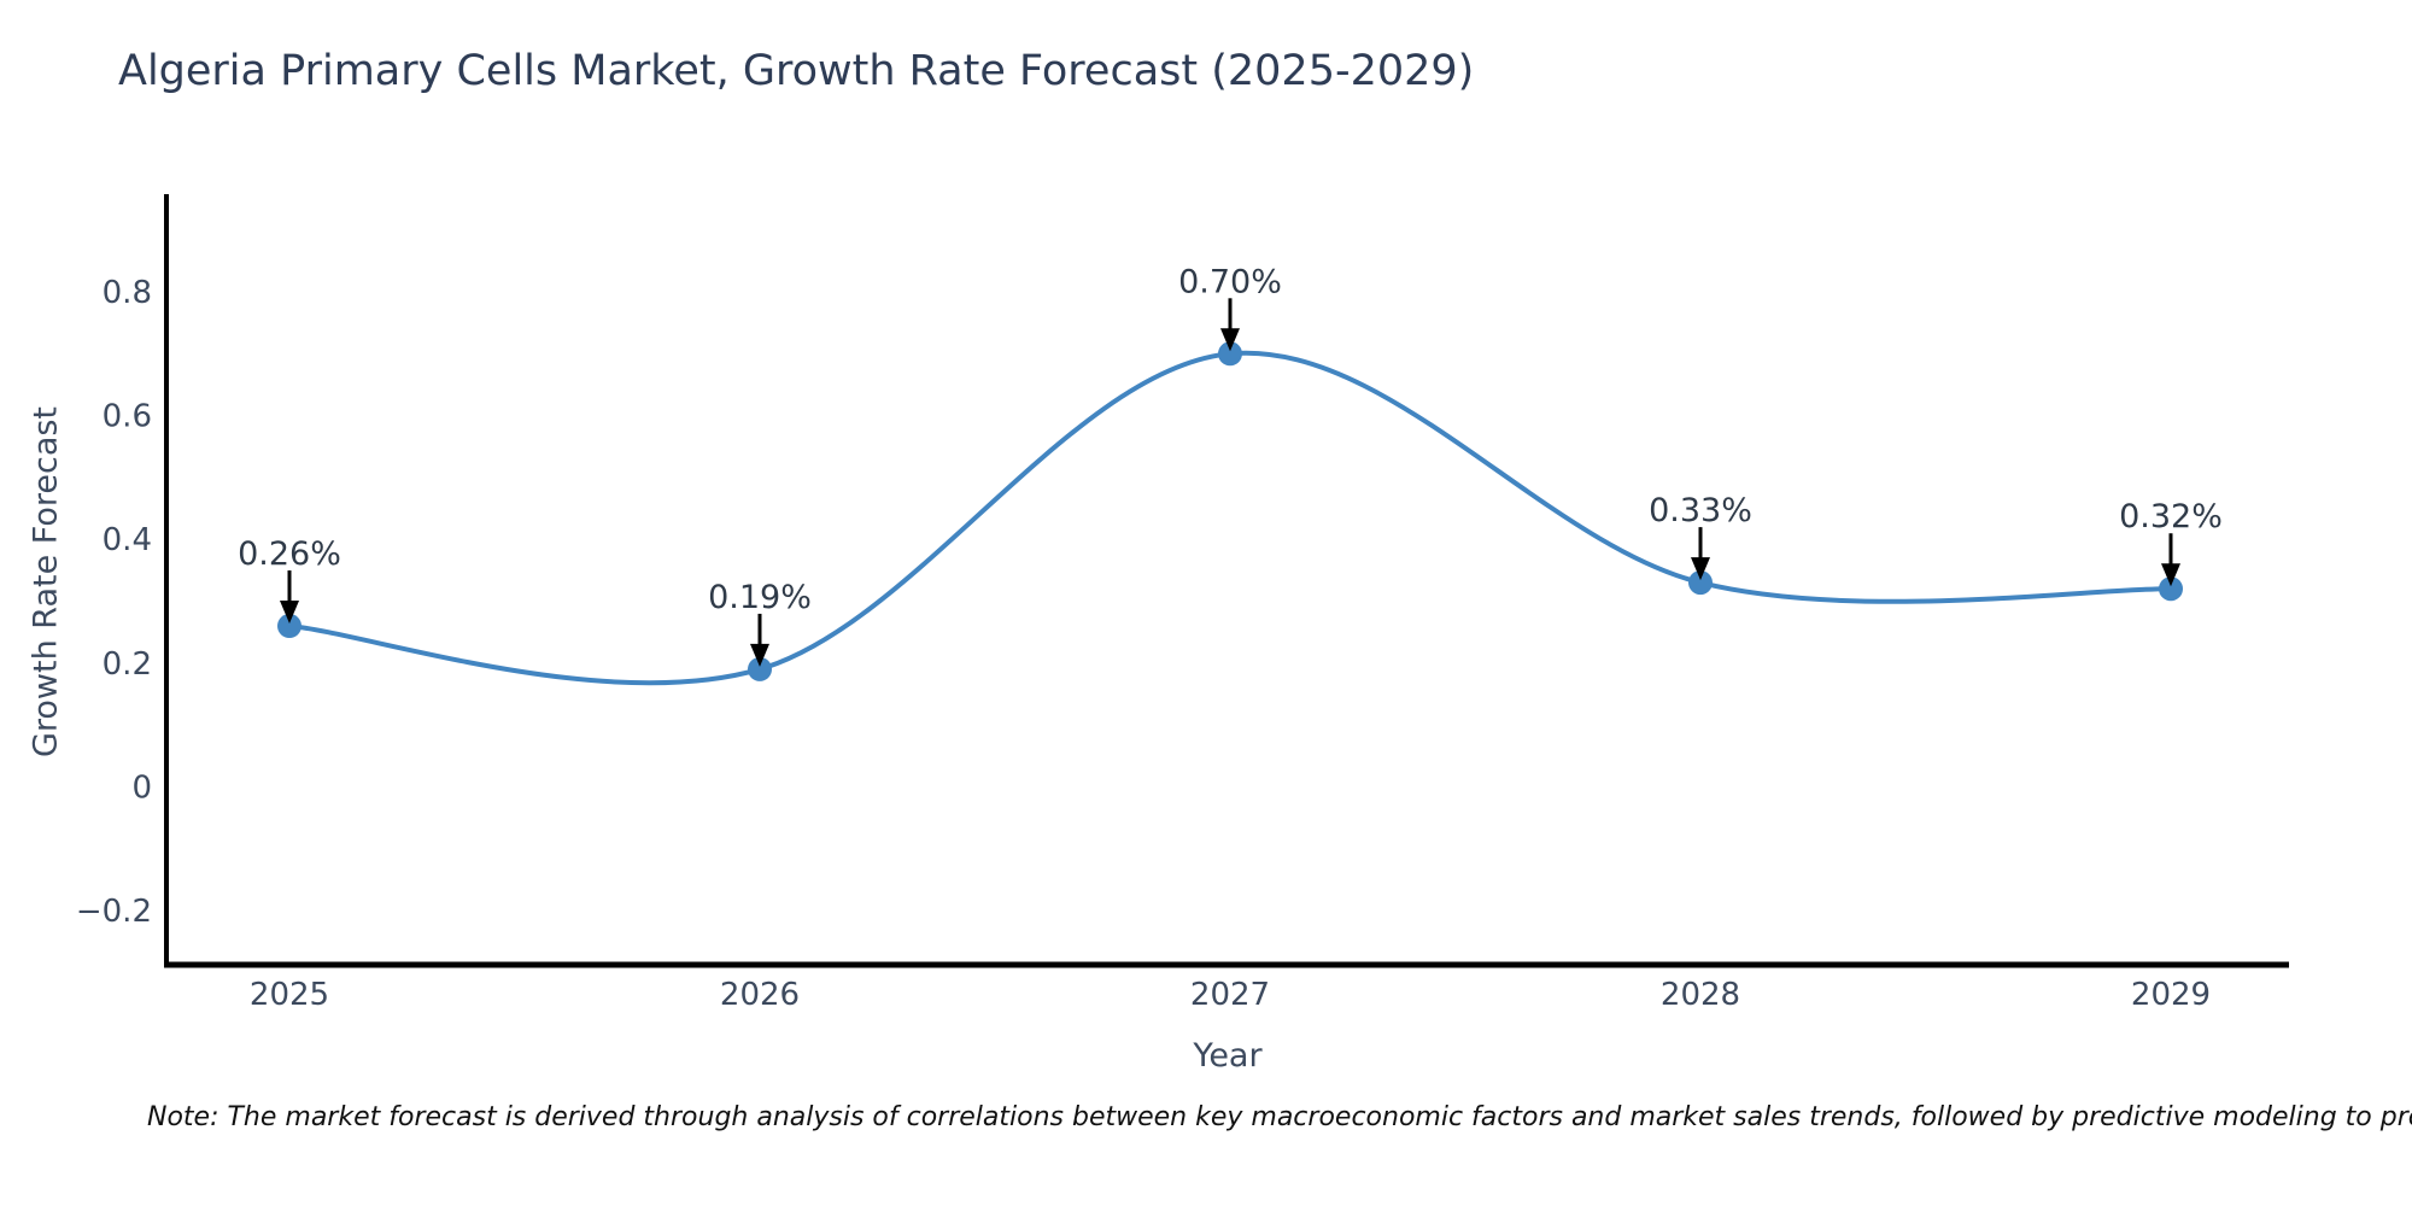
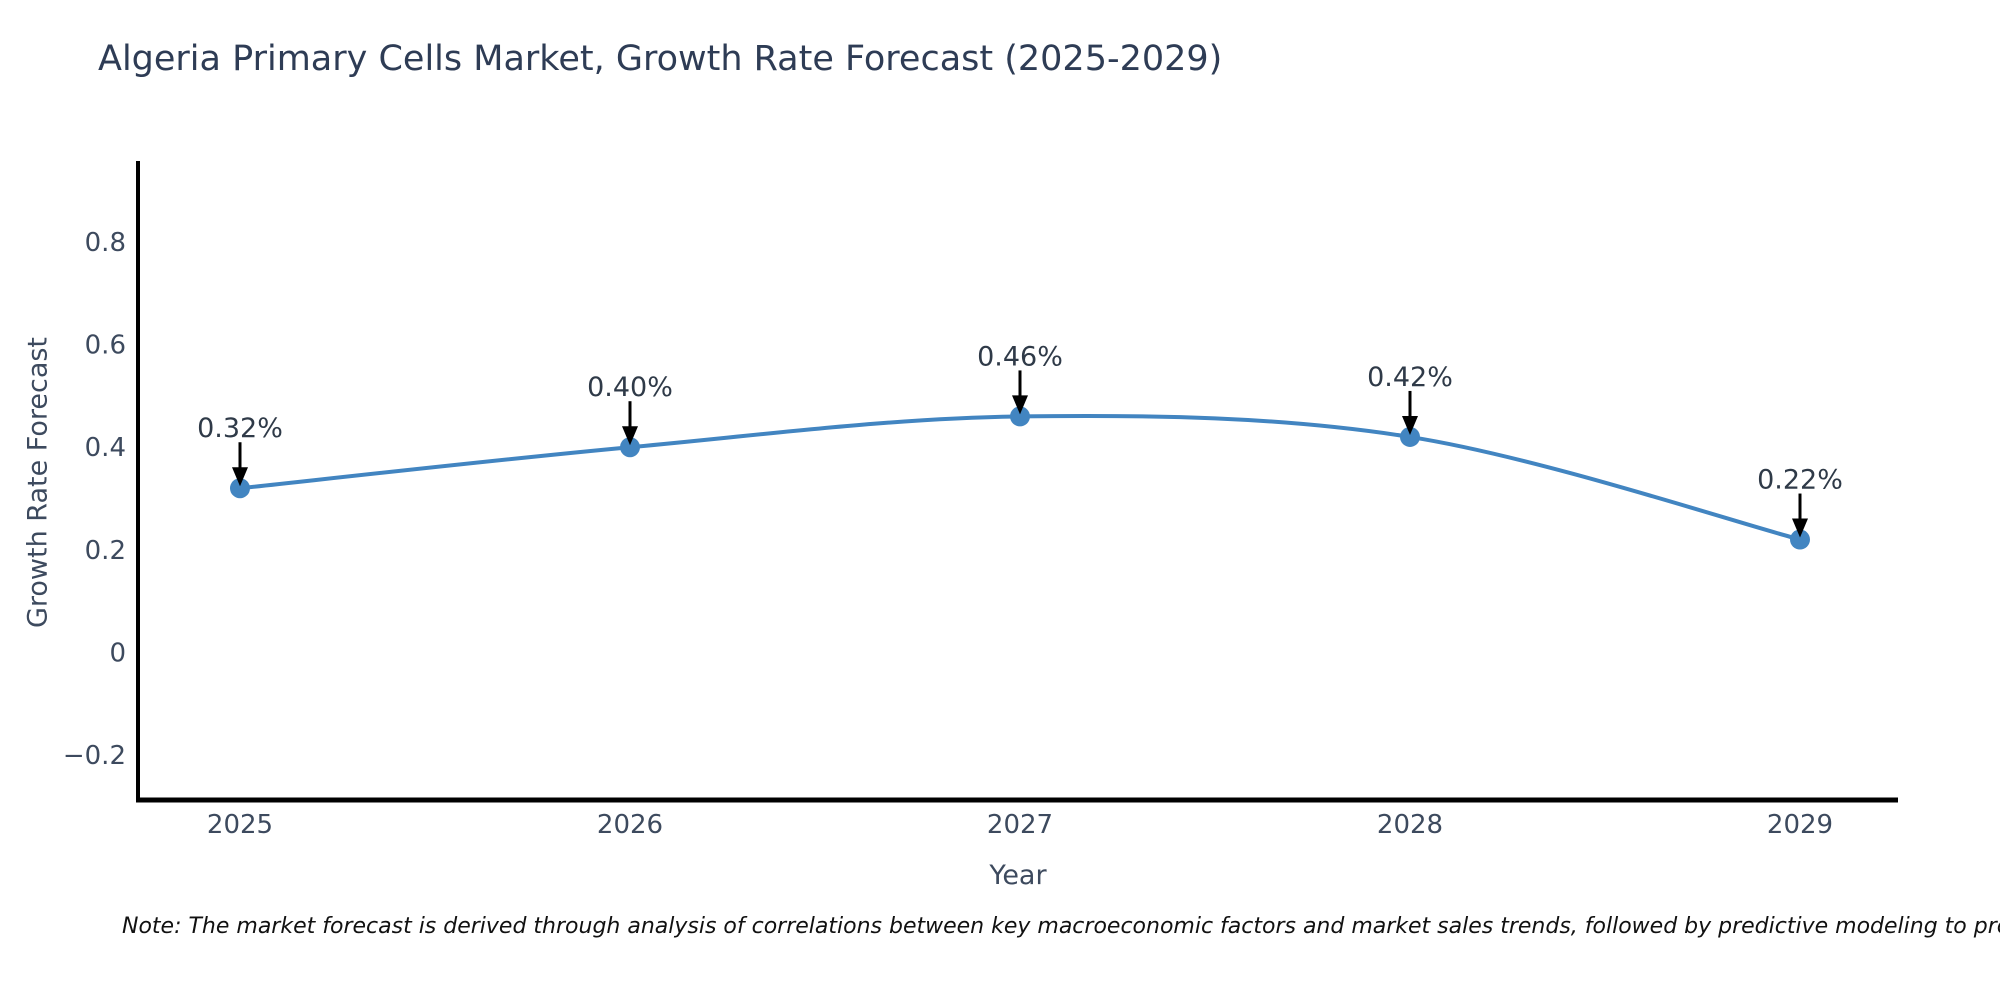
2025: 0.26% -> 0.32%
2026: 0.19% -> 0.40%
2027: 0.70% -> 0.46%
2028: 0.33% -> 0.42%
2029: 0.32% -> 0.22%
